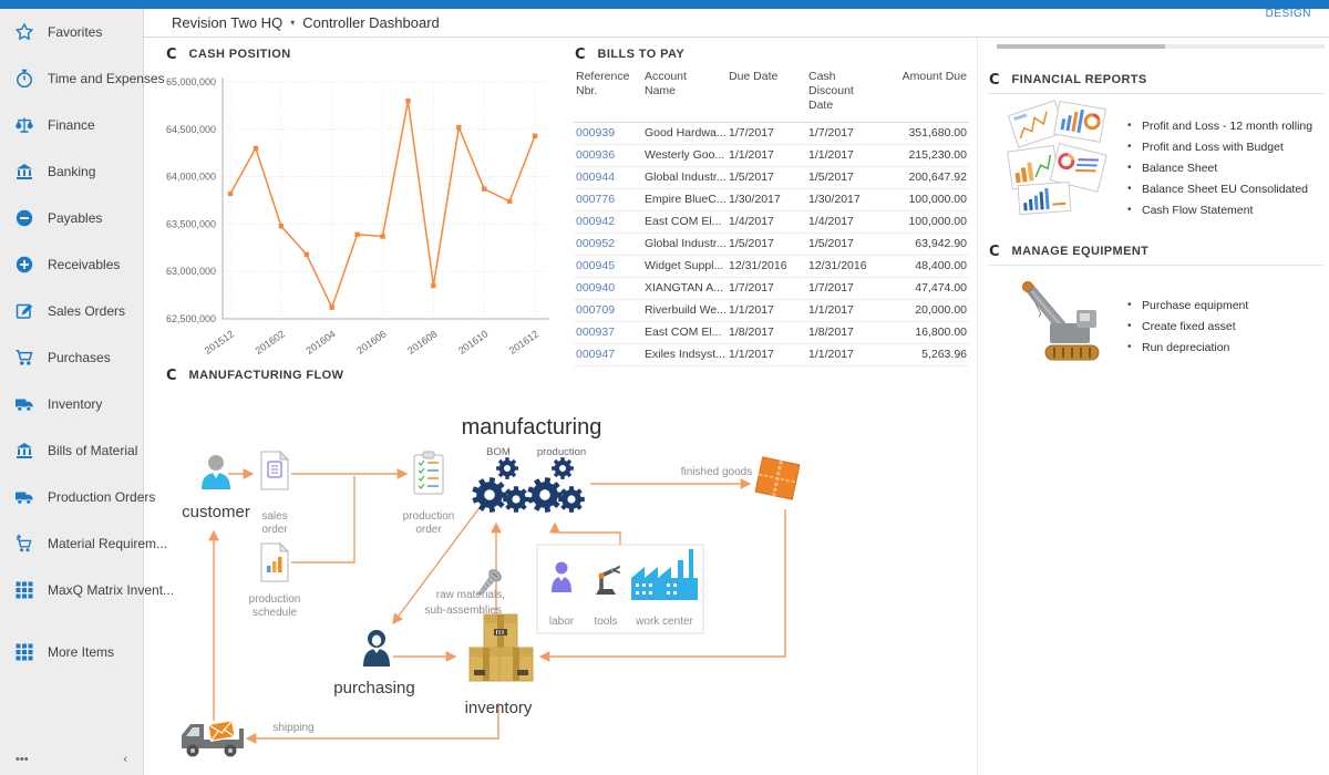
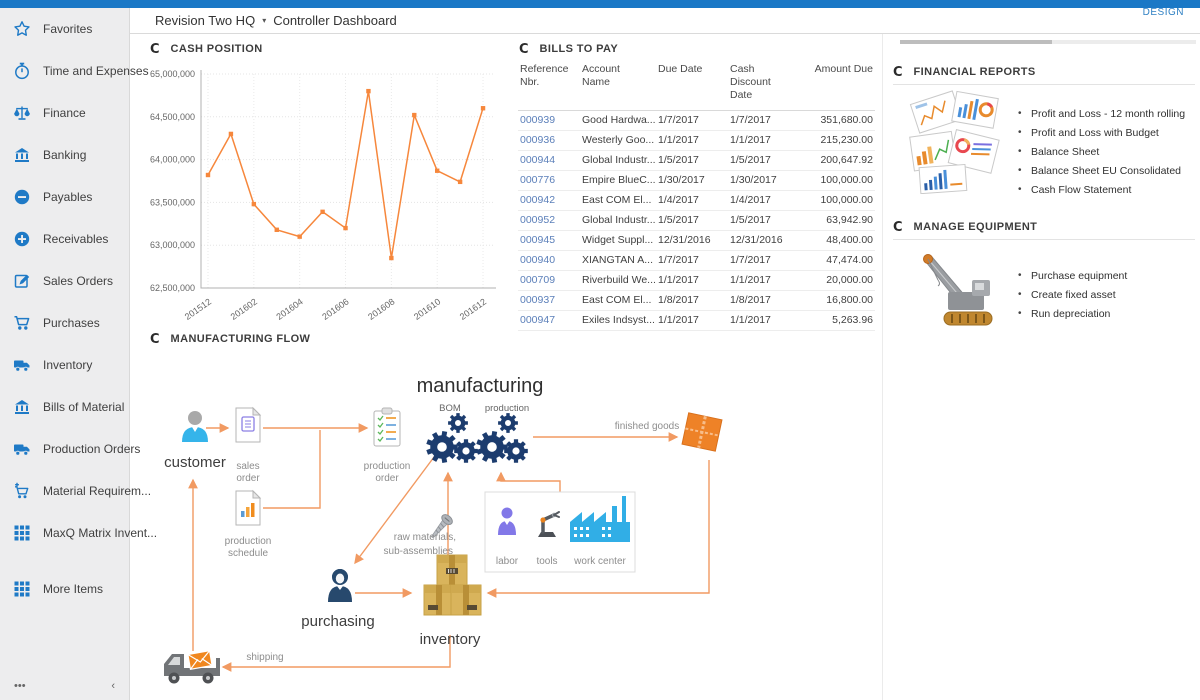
201604: 62600000 -> 63100000
201606: 63400000 -> 63200000
201612: 64400000 -> 64600000
